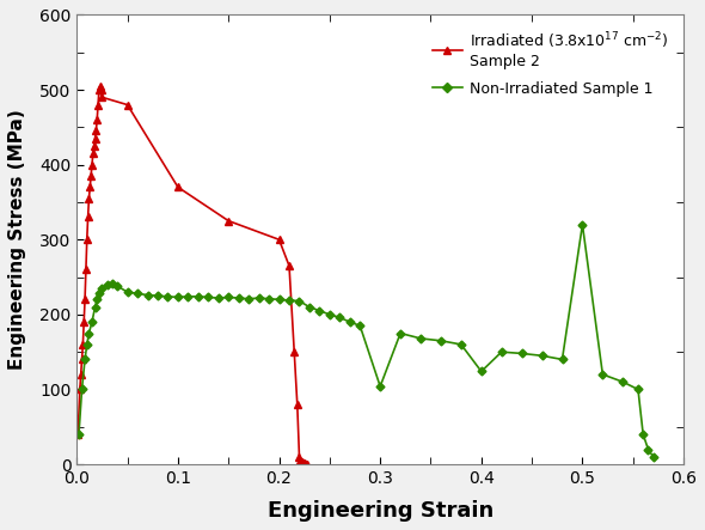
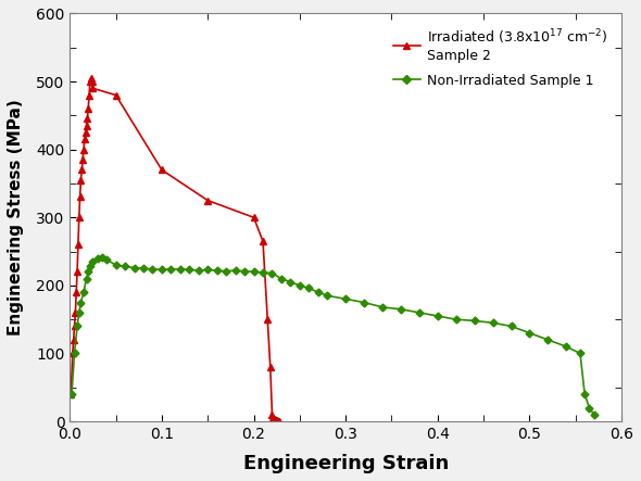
Non-Irradiated Sample 1/0.3: 104 -> 180
Non-Irradiated Sample 1/0.4: 124 -> 155
Non-Irradiated Sample 1/0.5: 320 -> 130
